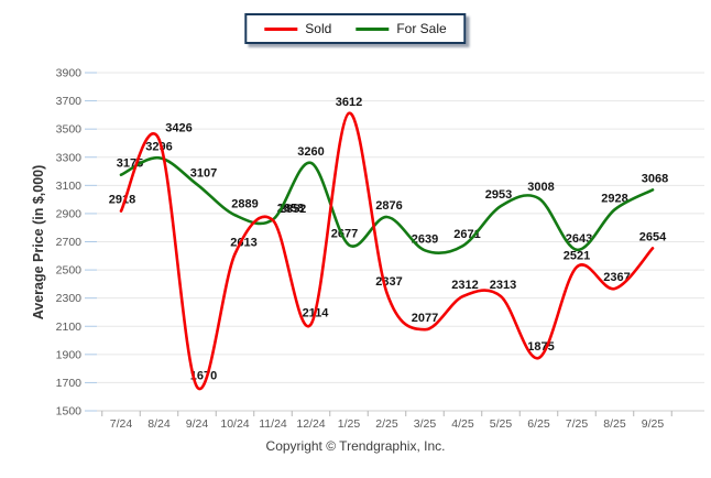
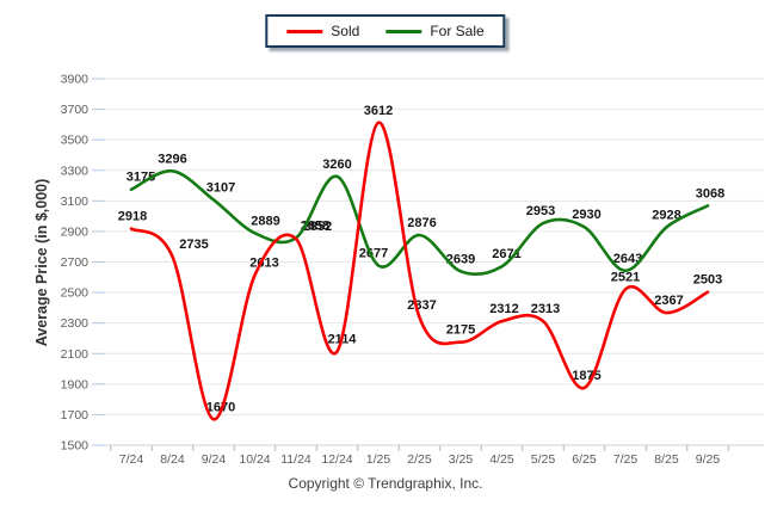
Sold/8/24: 3426 -> 2735
Sold/3/25: 2077 -> 2175
For Sale/6/25: 3008 -> 2930
Sold/9/25: 2654 -> 2503
